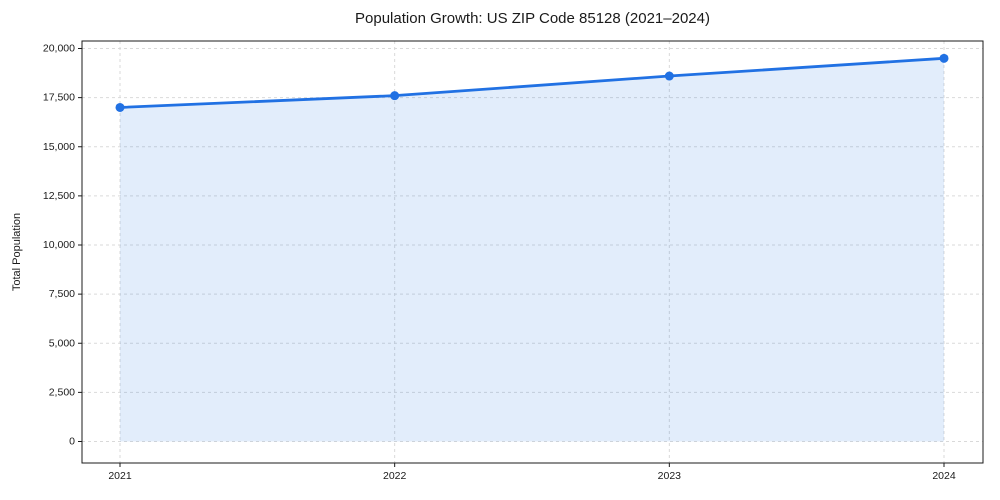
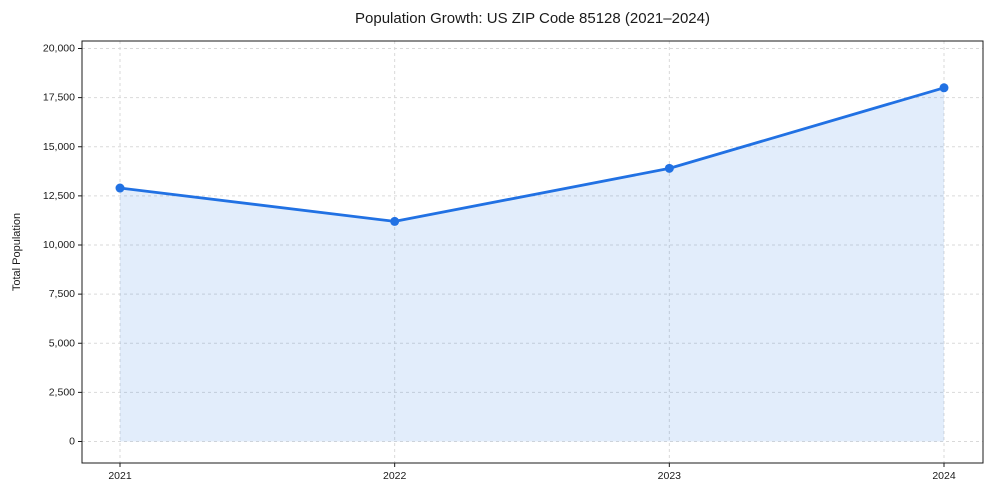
2021: 17000 -> 12900
2022: 17600 -> 11200
2023: 18600 -> 13900
2024: 19500 -> 18000
